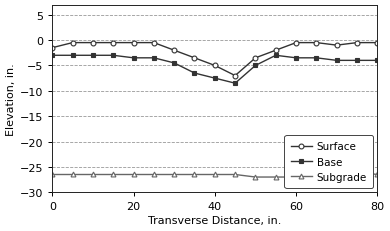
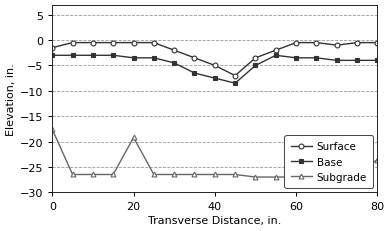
Subgrade/0: -26.5 -> -17.6
Subgrade/20: -26.5 -> -19.2
Subgrade/80: -26.5 -> -23.6
